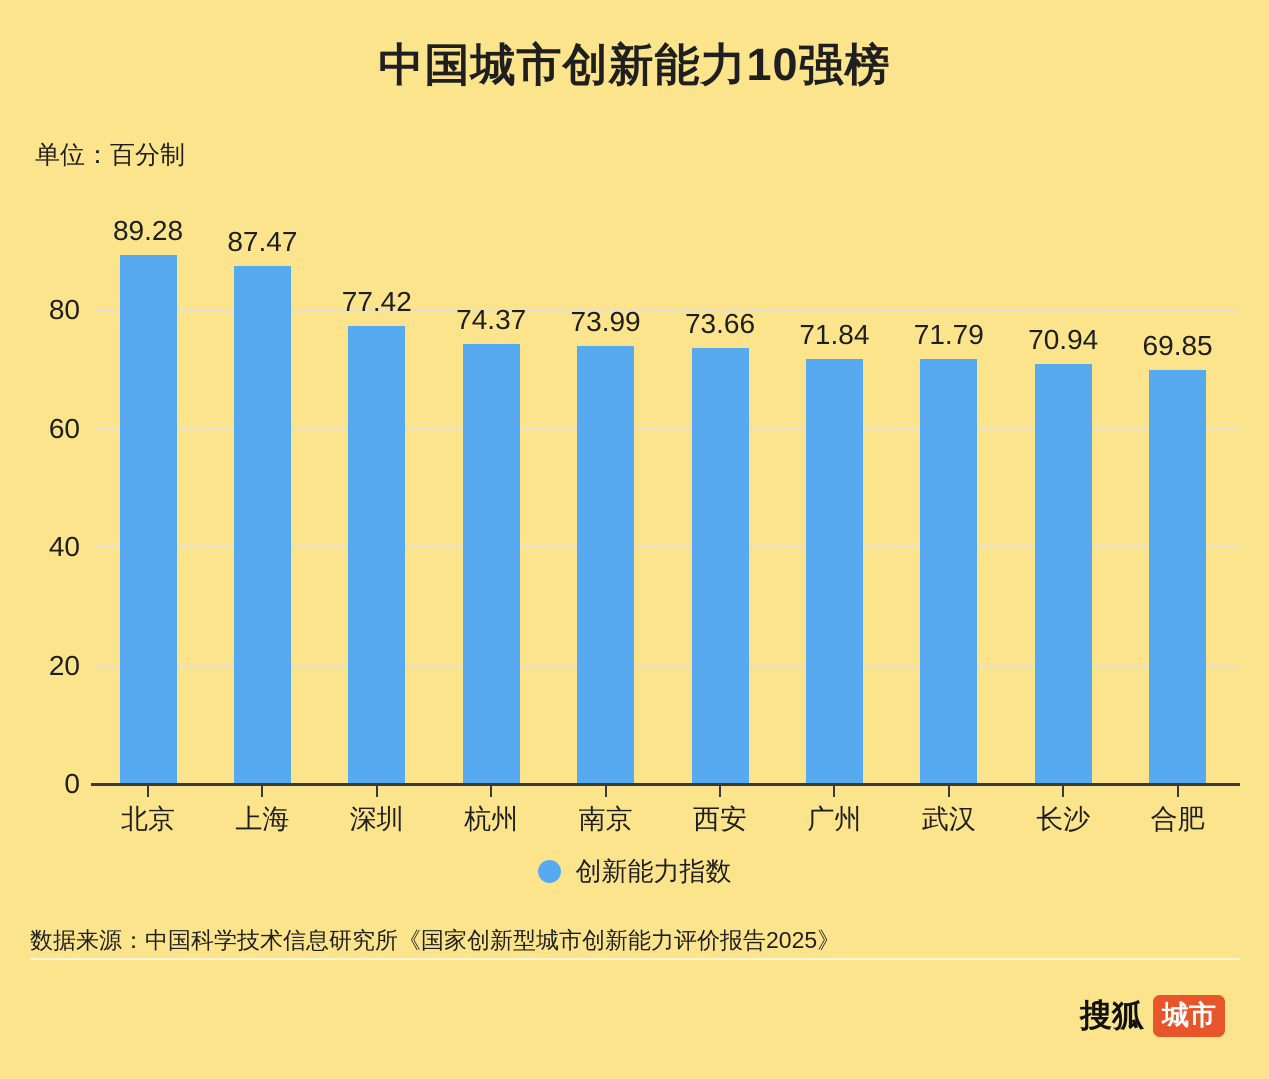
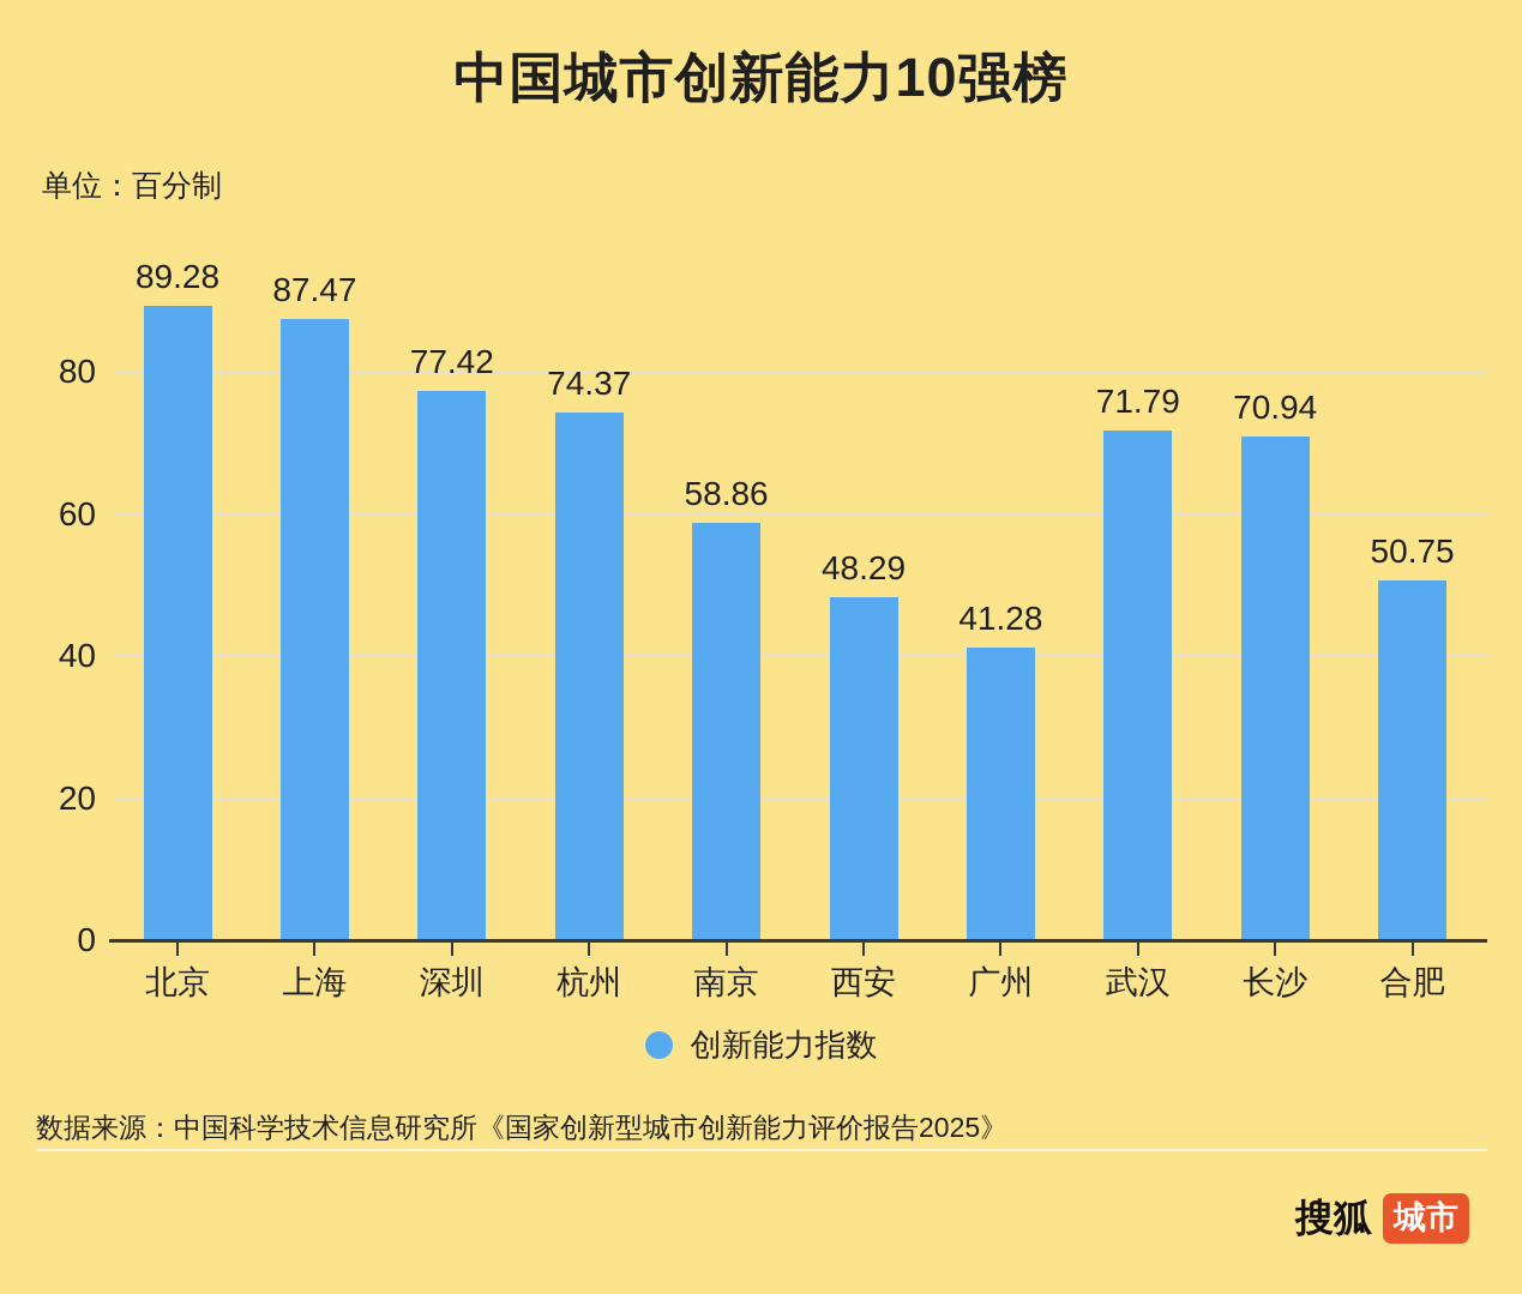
南京: 73.99 -> 58.86
西安: 73.66 -> 48.29
广州: 71.84 -> 41.28
合肥: 69.85 -> 50.75
